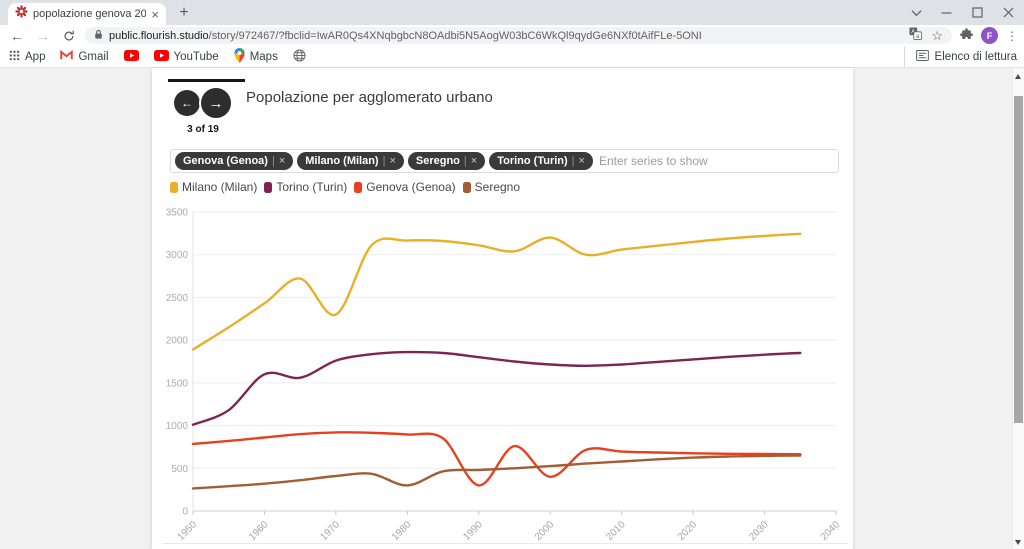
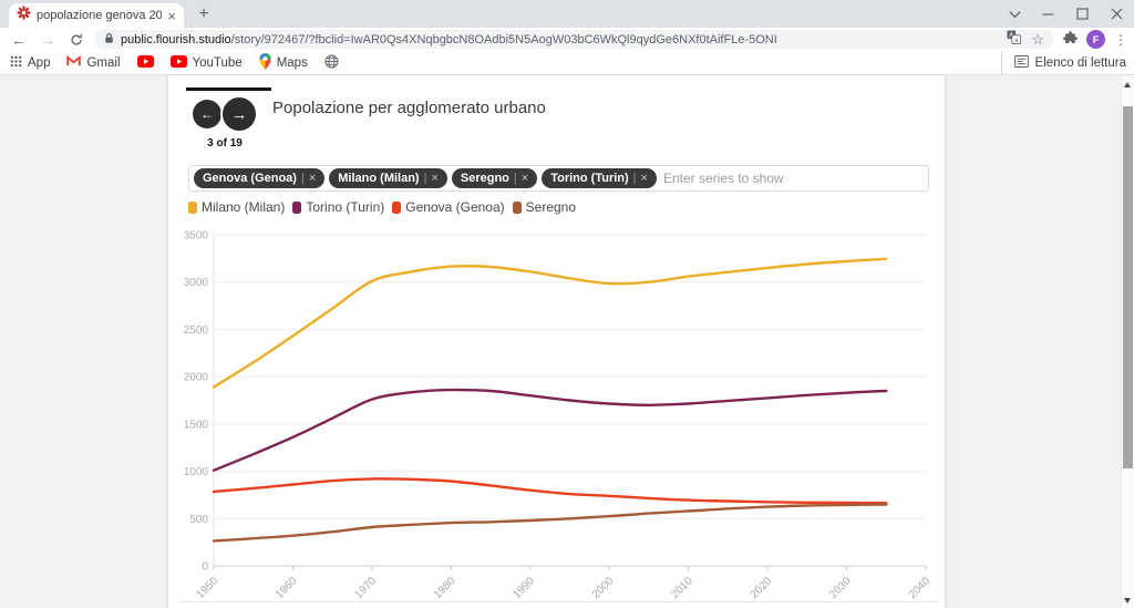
Torino (Turin)/1960: 1600 -> 1400
Milano (Milan)/1970: 2300 -> 3000
Seregno/1980: 300 -> 500
Genova (Genoa)/1990: 300 -> 800
Milano (Milan)/2000: 3200 -> 3000
Genova (Genoa)/2000: 400 -> 700
